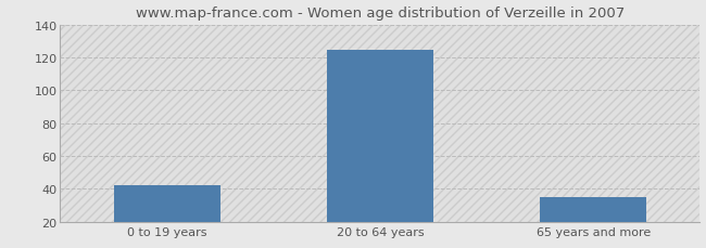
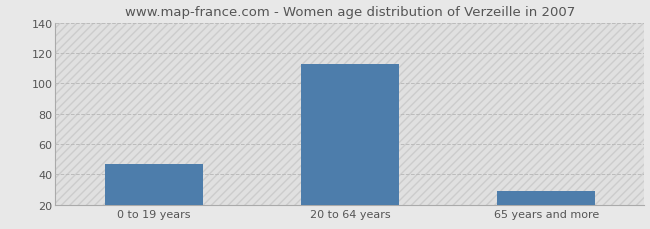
0 to 19 years: 42 -> 47
20 to 64 years: 125 -> 113
65 years and more: 35 -> 29
